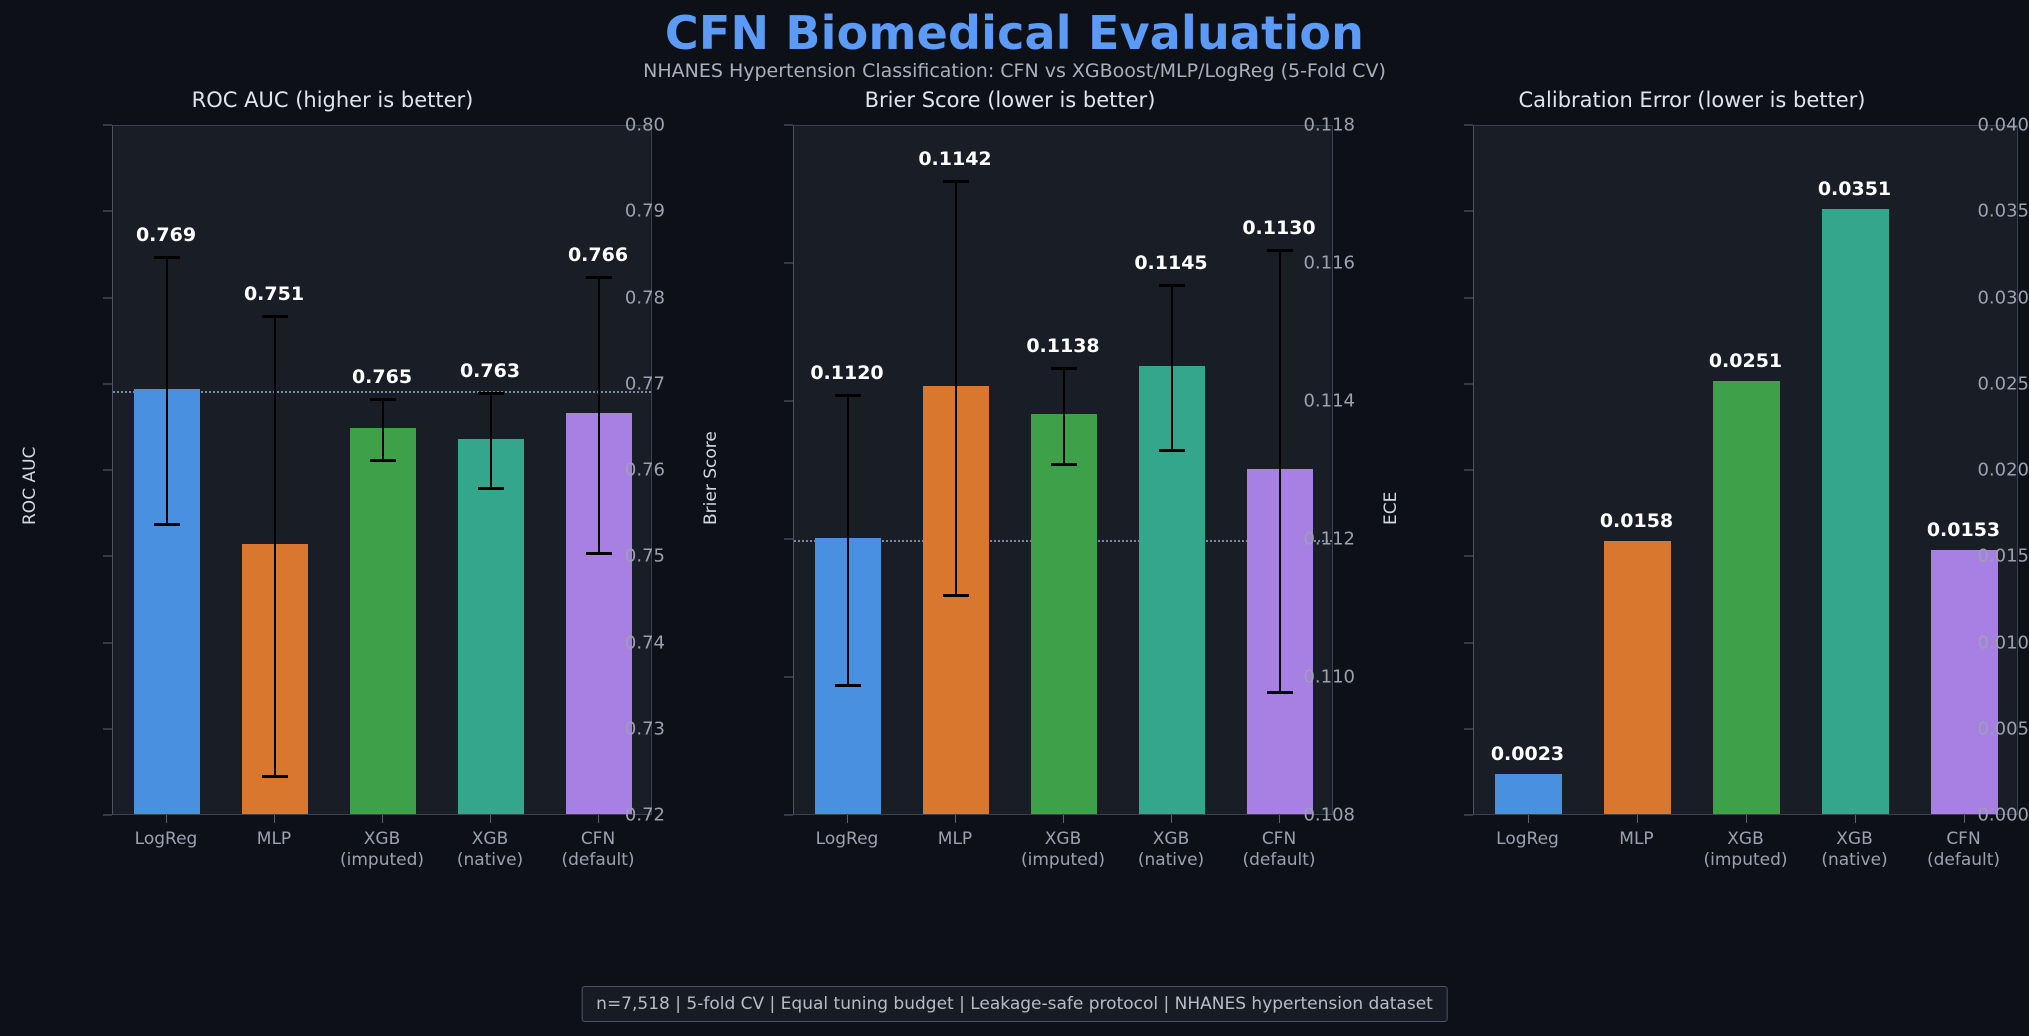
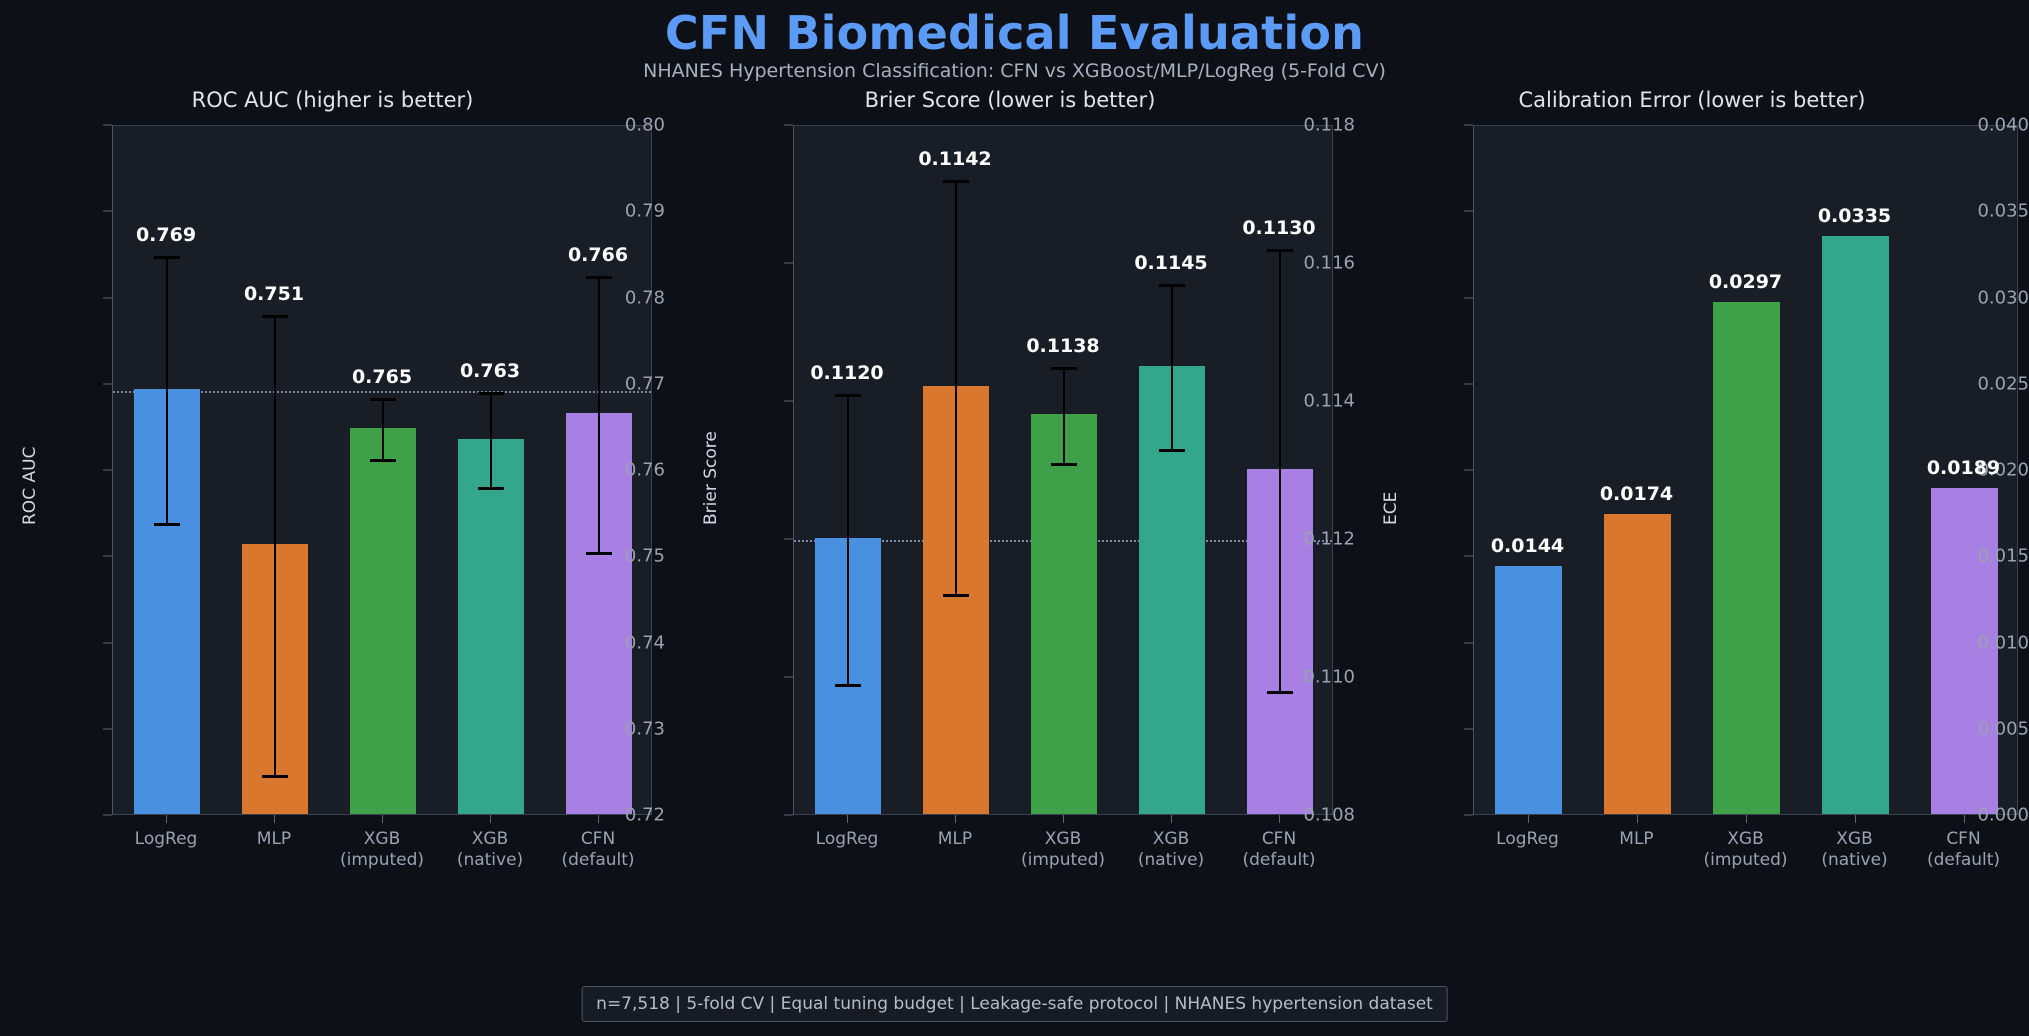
Calibration Error (lower is better)/LogReg: 0.0023 -> 0.0144
Calibration Error (lower is better)/MLP: 0.0158 -> 0.0174
Calibration Error (lower is better)/XGB (imputed): 0.0251 -> 0.0297
Calibration Error (lower is better)/XGB (native): 0.0351 -> 0.0335
Calibration Error (lower is better)/CFN (default): 0.0153 -> 0.0189
